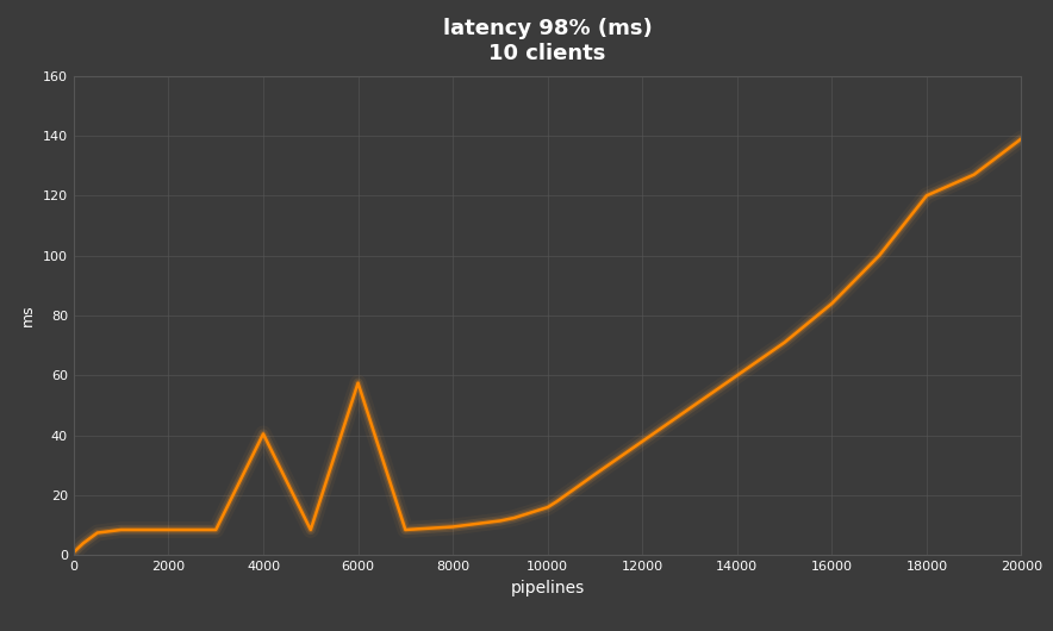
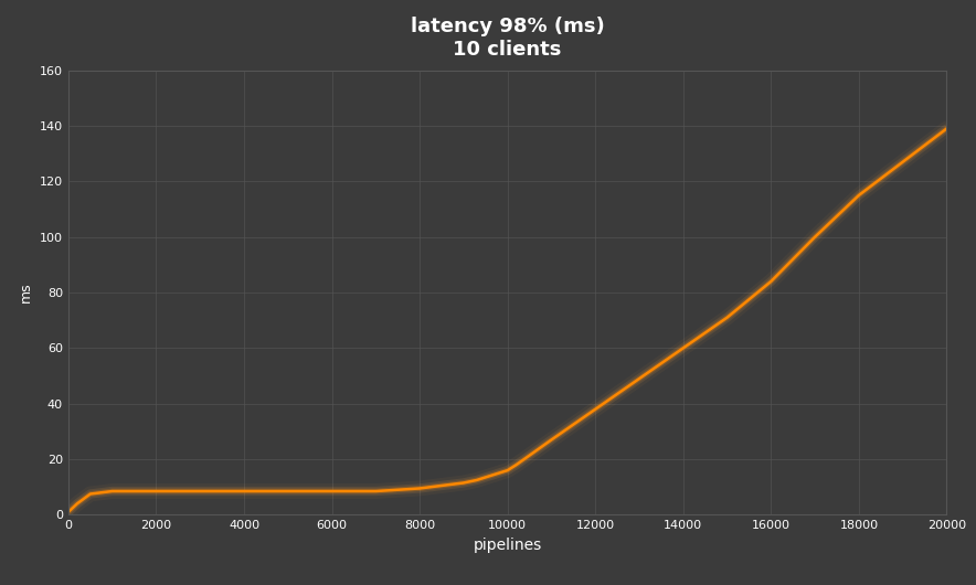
4000: 40.5 -> 8.5
6000: 57.5 -> 8.5
18000: 120.0 -> 115.0
